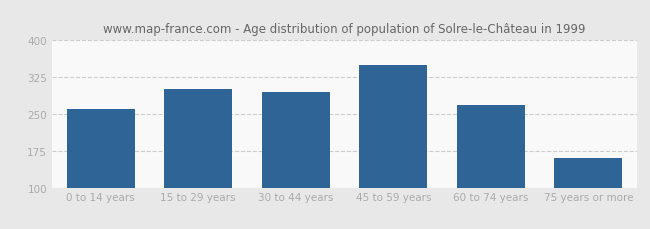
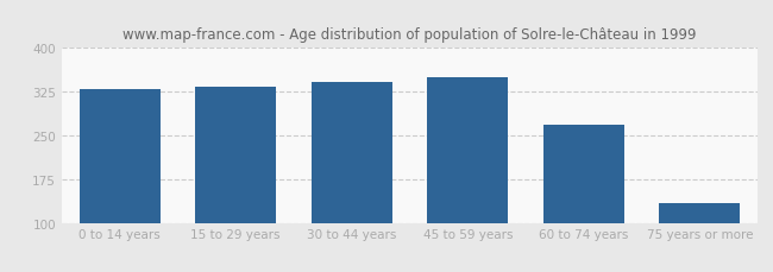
0 to 14 years: 260 -> 330
15 to 29 years: 300 -> 334
30 to 44 years: 295 -> 341
75 years or more: 160 -> 133
